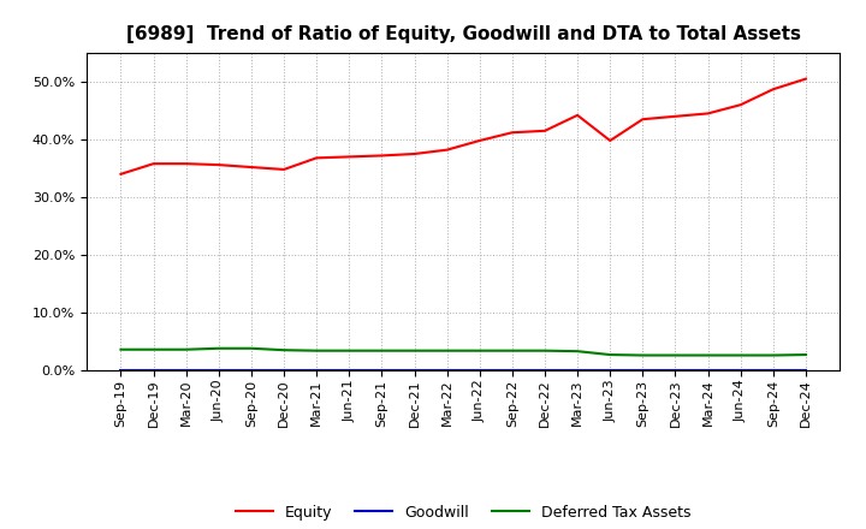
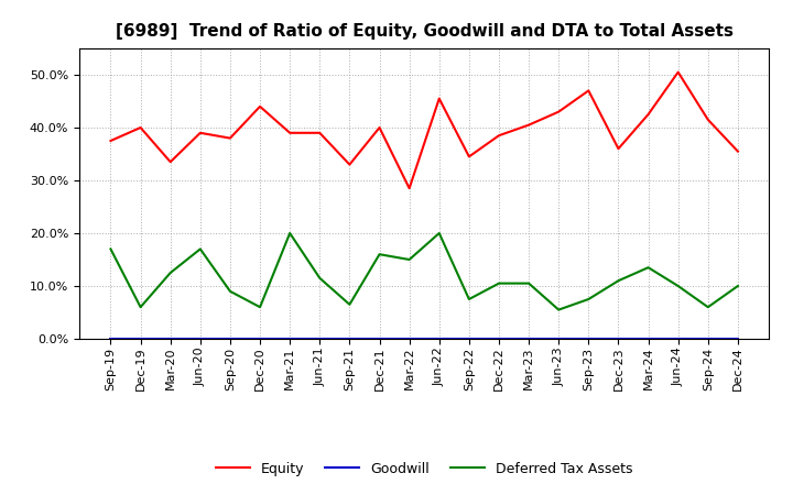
Equity/Sep-19: 34.0% -> 37.5%
Deferred Tax Assets/Sep-19: 3.6% -> 17.0%
Equity/Dec-19: 35.8% -> 40.0%
Deferred Tax Assets/Dec-19: 3.6% -> 6.0%
Equity/Mar-20: 35.8% -> 33.5%
Deferred Tax Assets/Mar-20: 3.6% -> 12.5%
Equity/Jun-20: 35.6% -> 39.0%
Deferred Tax Assets/Jun-20: 3.8% -> 17.0%
Equity/Sep-20: 35.2% -> 38.0%
Deferred Tax Assets/Sep-20: 3.8% -> 9.0%
Equity/Dec-20: 34.8% -> 44.0%
Deferred Tax Assets/Dec-20: 3.5% -> 6.0%
Equity/Mar-21: 36.8% -> 39.0%
Deferred Tax Assets/Mar-21: 3.4% -> 20.0%
Equity/Jun-21: 37.0% -> 39.0%
Deferred Tax Assets/Jun-21: 3.4% -> 11.5%
Equity/Sep-21: 37.2% -> 33.0%
Deferred Tax Assets/Sep-21: 3.4% -> 6.5%
Equity/Dec-21: 37.5% -> 40.0%
Deferred Tax Assets/Dec-21: 3.4% -> 16.0%
Equity/Mar-22: 38.2% -> 28.5%
Deferred Tax Assets/Mar-22: 3.4% -> 15.0%
Equity/Jun-22: 39.8% -> 45.5%
Deferred Tax Assets/Jun-22: 3.4% -> 20.0%
Equity/Sep-22: 41.2% -> 34.5%
Deferred Tax Assets/Sep-22: 3.4% -> 7.5%
Equity/Dec-22: 41.5% -> 38.5%
Deferred Tax Assets/Dec-22: 3.4% -> 10.5%
Equity/Mar-23: 44.2% -> 40.5%
Deferred Tax Assets/Mar-23: 3.3% -> 10.5%
Equity/Jun-23: 39.8% -> 43.0%
Deferred Tax Assets/Jun-23: 2.7% -> 5.5%
Equity/Sep-23: 43.5% -> 47.0%
Deferred Tax Assets/Sep-23: 2.6% -> 7.5%
Equity/Dec-23: 44.0% -> 36.0%
Deferred Tax Assets/Dec-23: 2.6% -> 11.0%
Equity/Mar-24: 44.5% -> 42.5%
Deferred Tax Assets/Mar-24: 2.6% -> 13.5%
Equity/Jun-24: 46.0% -> 50.5%
Deferred Tax Assets/Jun-24: 2.6% -> 10.0%
Equity/Sep-24: 48.7% -> 41.5%
Deferred Tax Assets/Sep-24: 2.6% -> 6.0%
Equity/Dec-24: 50.5% -> 35.5%
Deferred Tax Assets/Dec-24: 2.7% -> 10.0%
